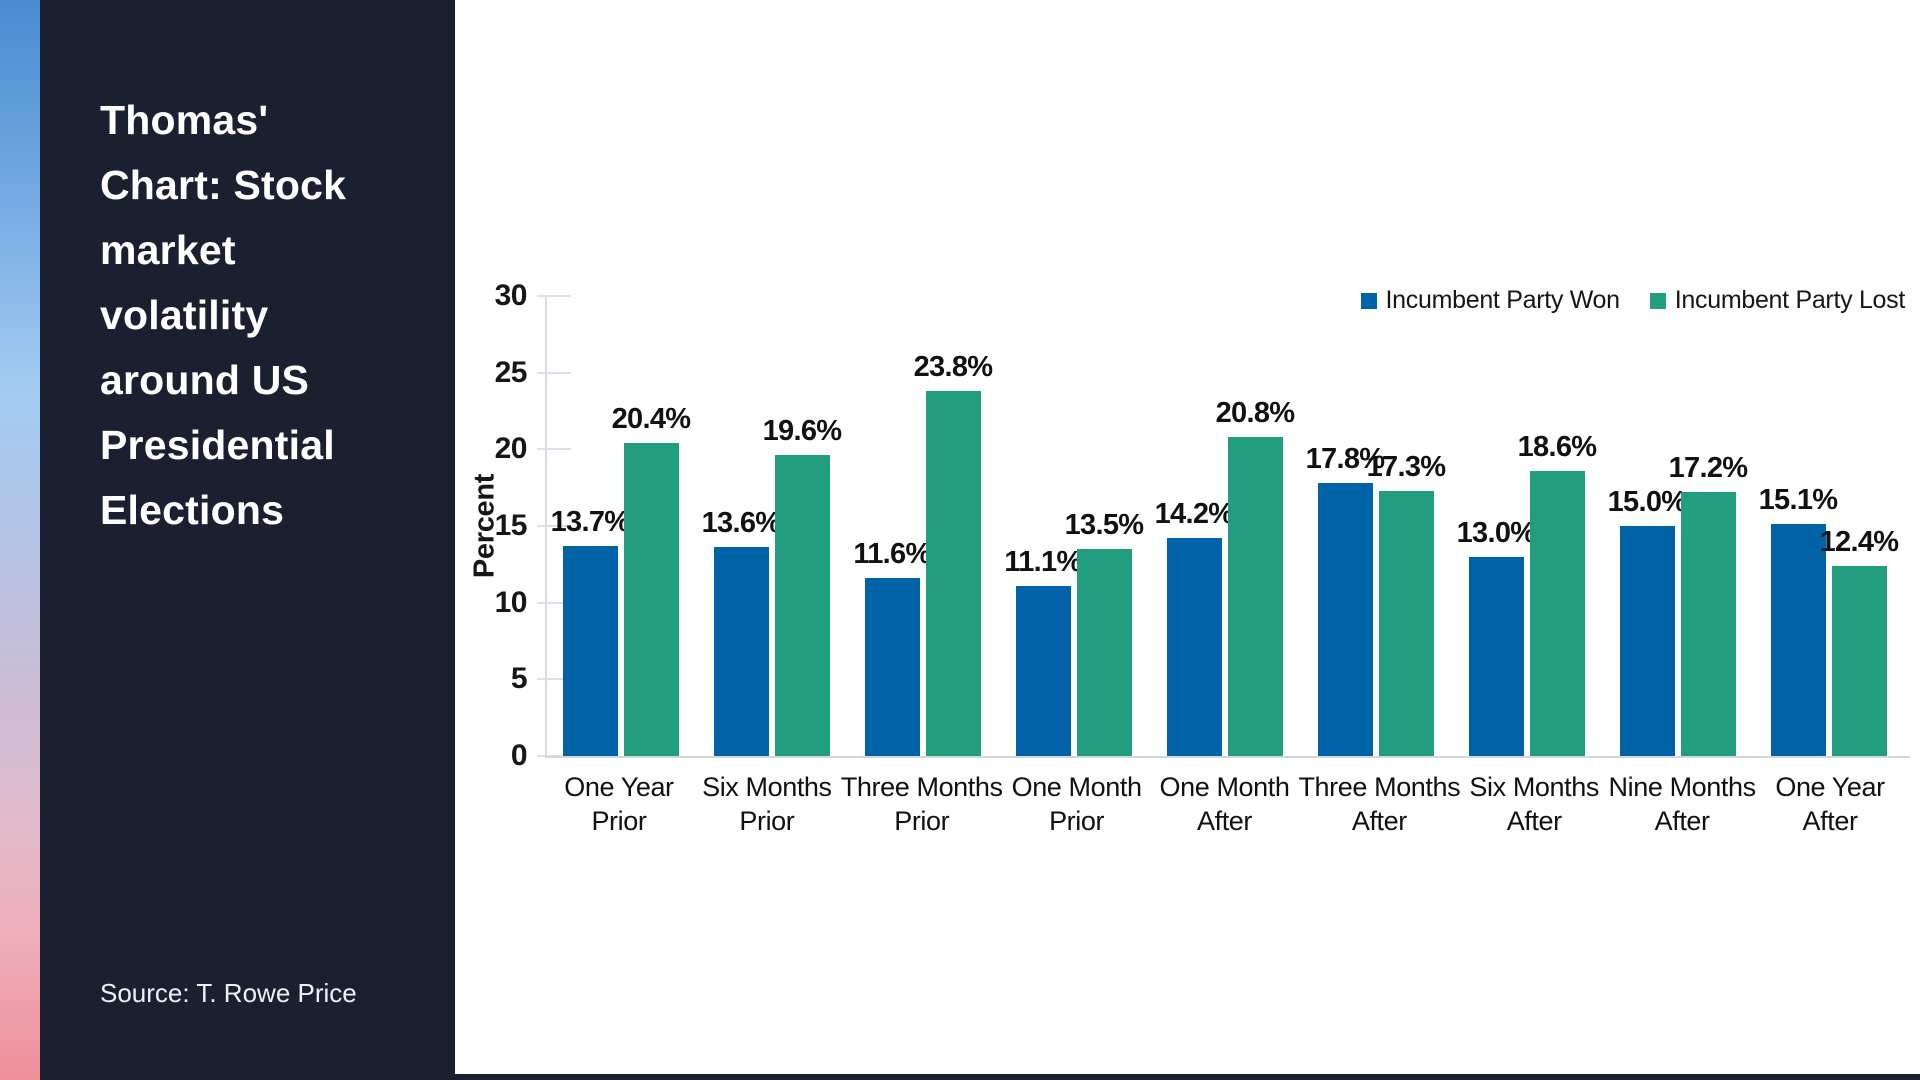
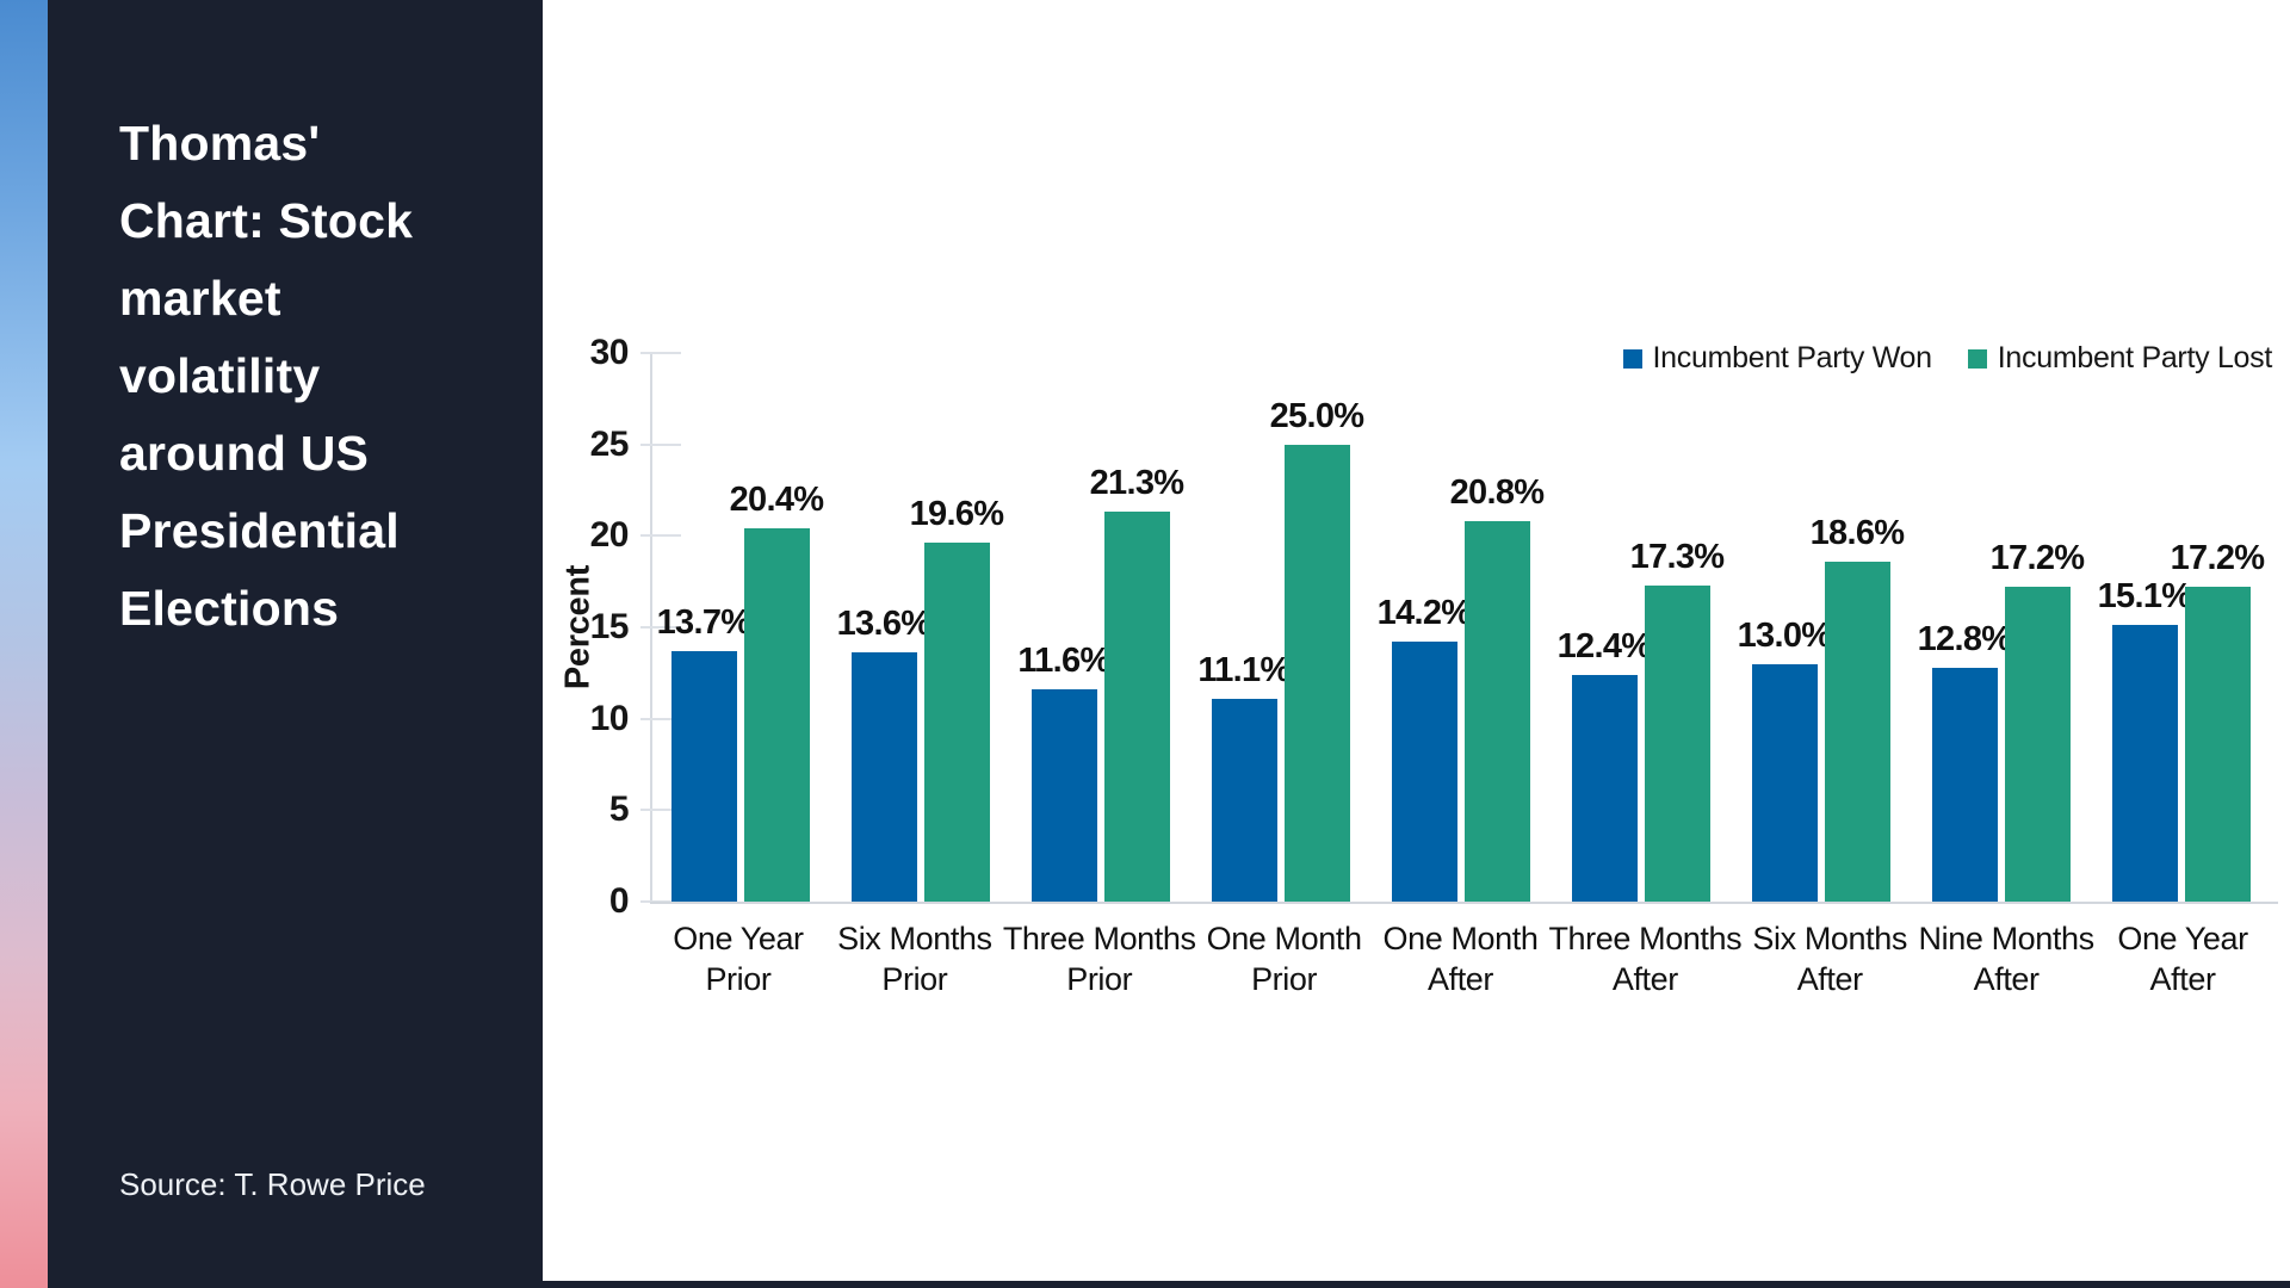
Incumbent Party Lost/Three Months Prior: 23.8% -> 21.3%
Incumbent Party Lost/One Month Prior: 13.5% -> 25.0%
Incumbent Party Won/Three Months After: 17.8% -> 12.4%
Incumbent Party Won/Nine Months After: 15.0% -> 12.8%
Incumbent Party Lost/One Year After: 12.4% -> 17.2%
